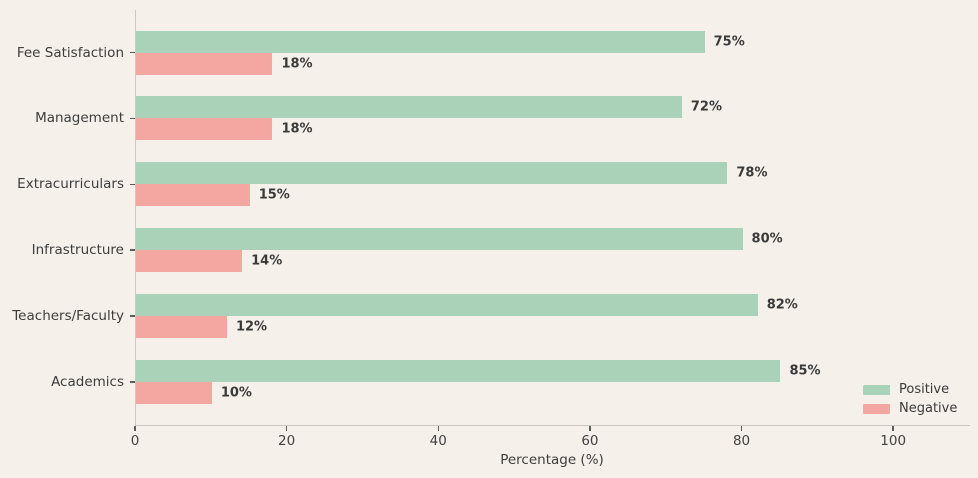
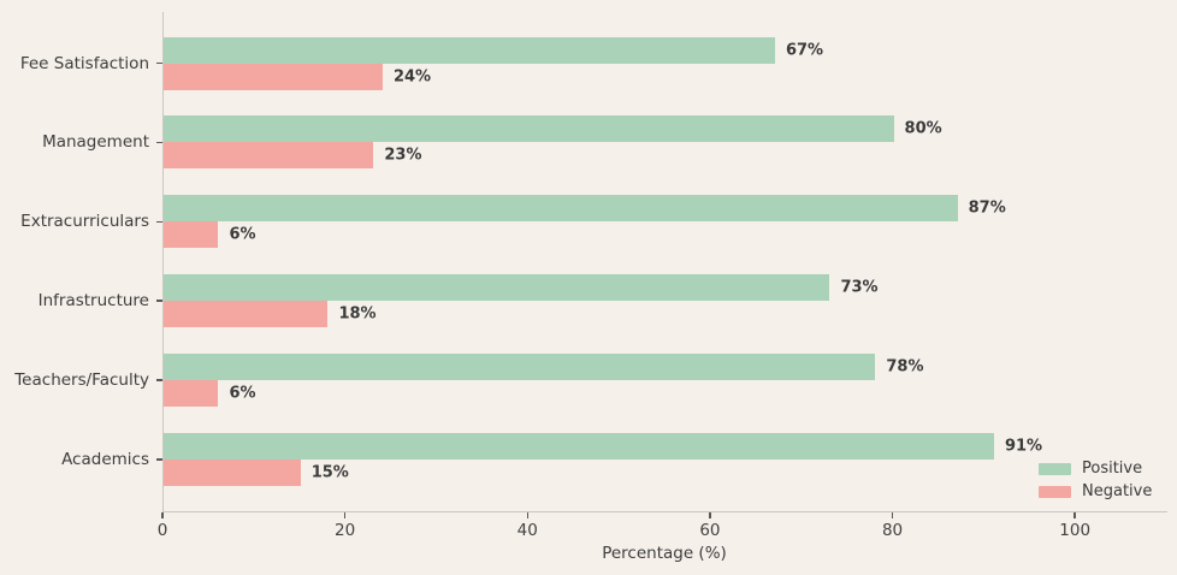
Positive/Fee Satisfaction: 75% -> 67%
Negative/Fee Satisfaction: 18% -> 24%
Positive/Management: 72% -> 80%
Negative/Management: 18% -> 23%
Positive/Extracurriculars: 78% -> 87%
Negative/Extracurriculars: 15% -> 6%
Positive/Infrastructure: 80% -> 73%
Negative/Infrastructure: 14% -> 18%
Positive/Teachers/Faculty: 82% -> 78%
Negative/Teachers/Faculty: 12% -> 6%
Positive/Academics: 85% -> 91%
Negative/Academics: 10% -> 15%
